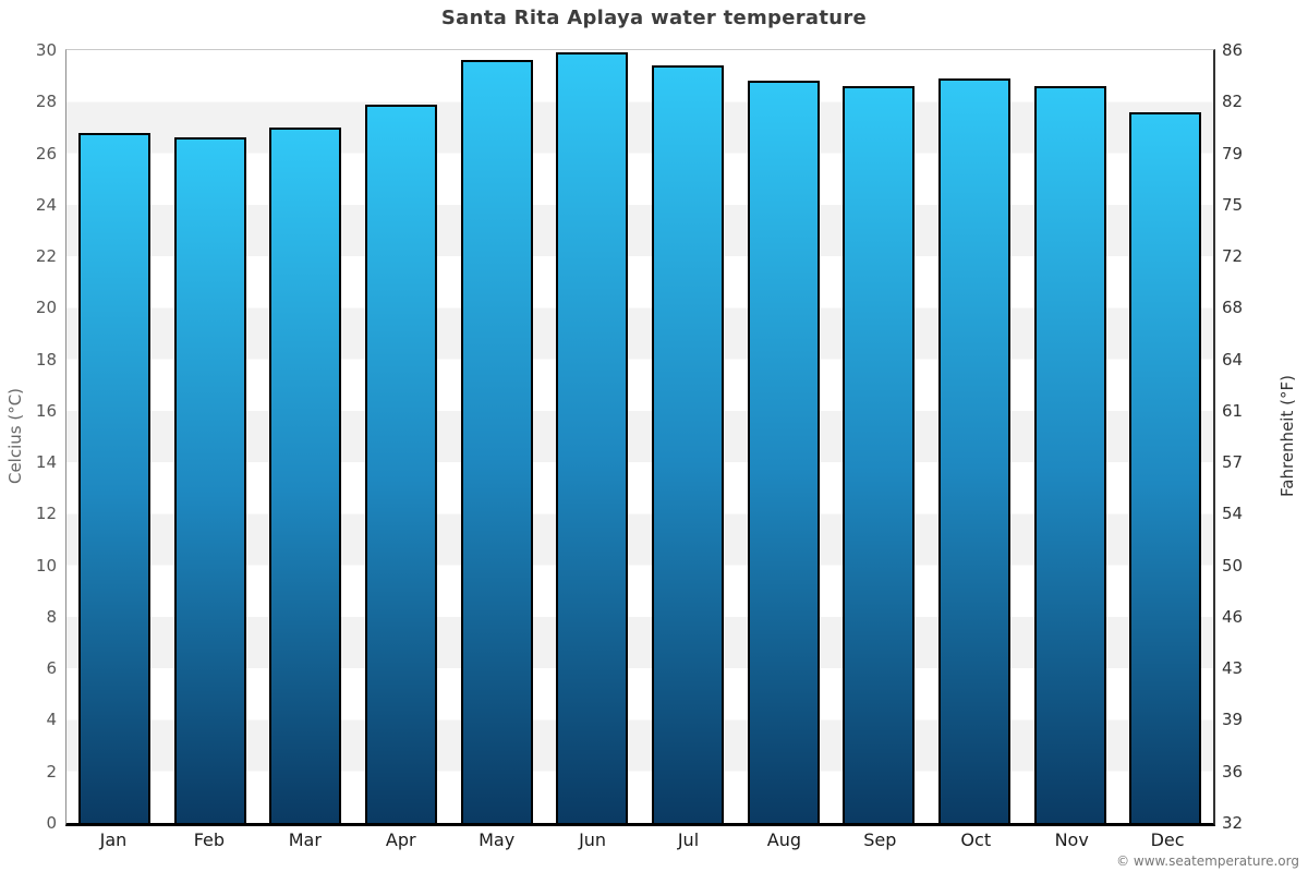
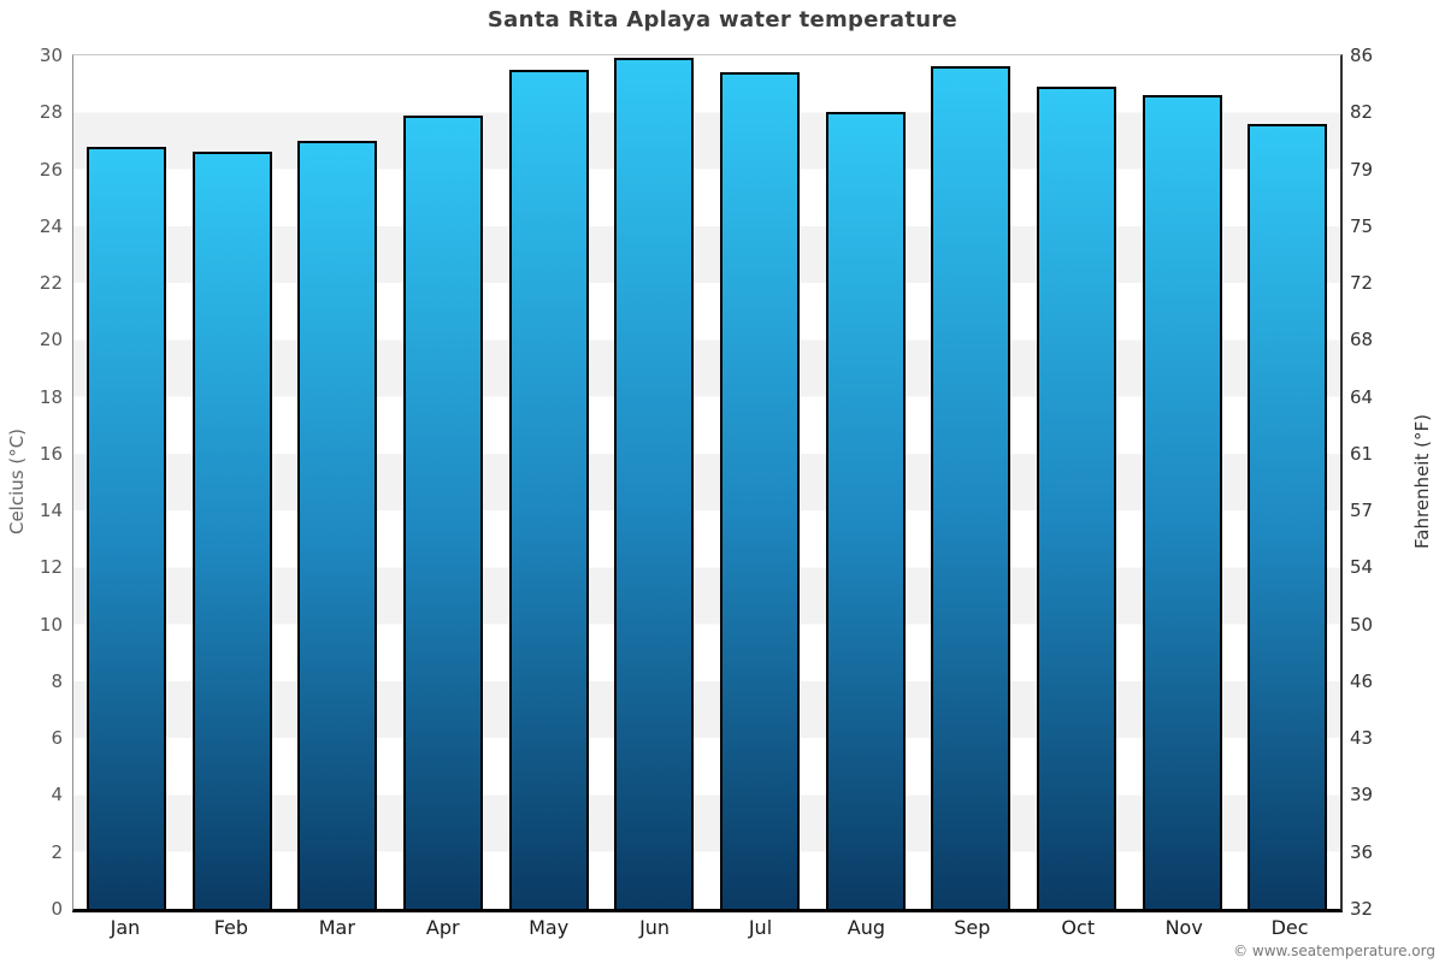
May: 29.6 -> 29.5
Aug: 28.8 -> 28.0
Sep: 28.6 -> 29.6
